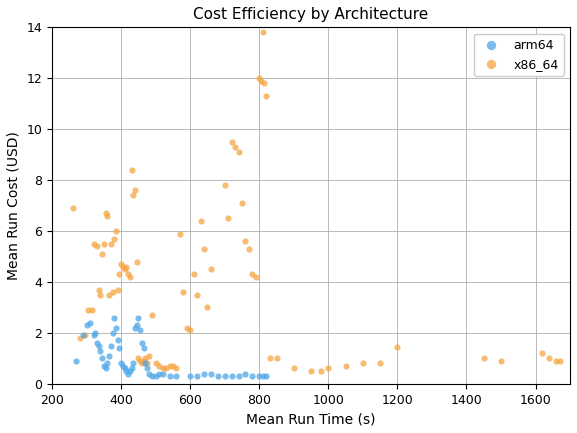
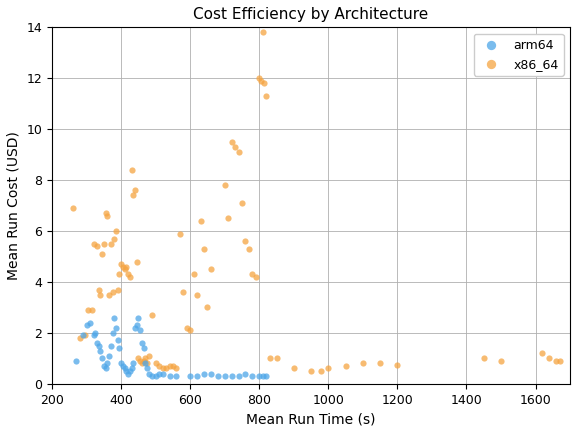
x86_64/1200: 1.45 -> 0.75
